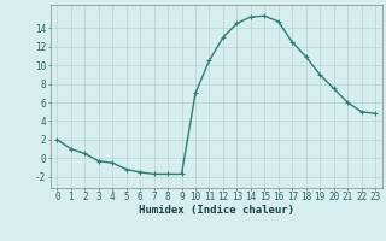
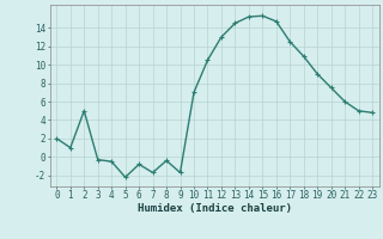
2: 0.5 -> 5.0
5: -1.2 -> -2.2
6: -1.5 -> -0.8
8: -1.7 -> -0.4
